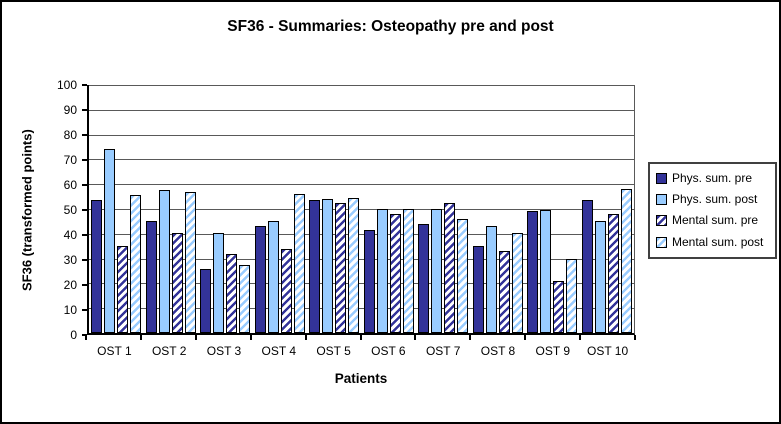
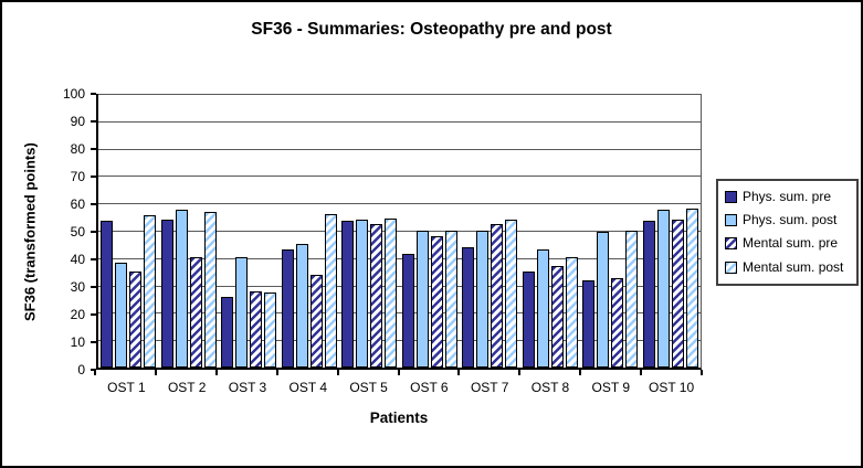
Phys. sum. post/OST 1: 74 -> 38
Phys. sum. pre/OST 2: 45 -> 54
Mental sum. pre/OST 3: 32 -> 28
Mental sum. post/OST 7: 46 -> 54
Mental sum. pre/OST 8: 33 -> 37
Phys. sum. pre/OST 9: 49 -> 32
Mental sum. pre/OST 9: 21 -> 32
Mental sum. post/OST 9: 30 -> 50
Phys. sum. post/OST 10: 45 -> 58
Mental sum. pre/OST 10: 48 -> 54
